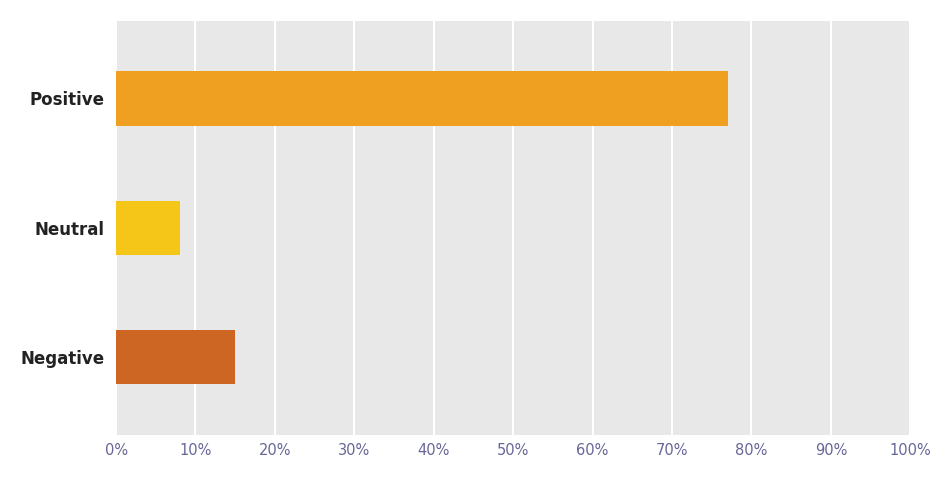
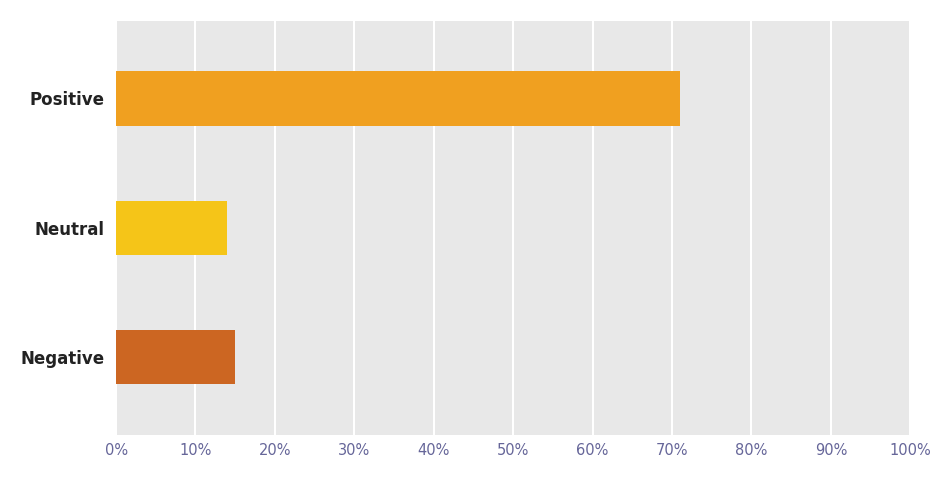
Positive: 77% -> 71%
Neutral: 8% -> 14%
